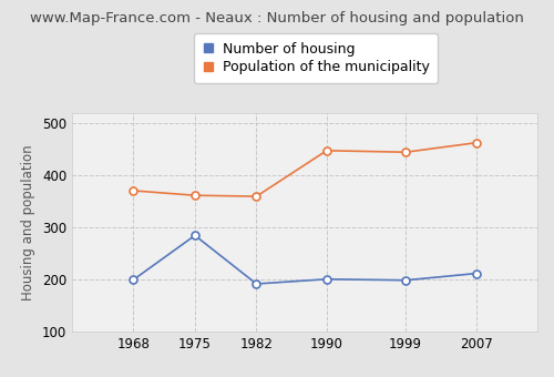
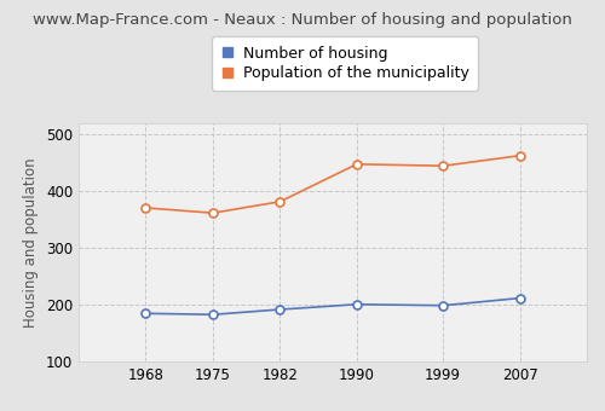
Number of housing/1968: 200 -> 185
Number of housing/1975: 285 -> 183
Population of the municipality/1982: 360 -> 382
